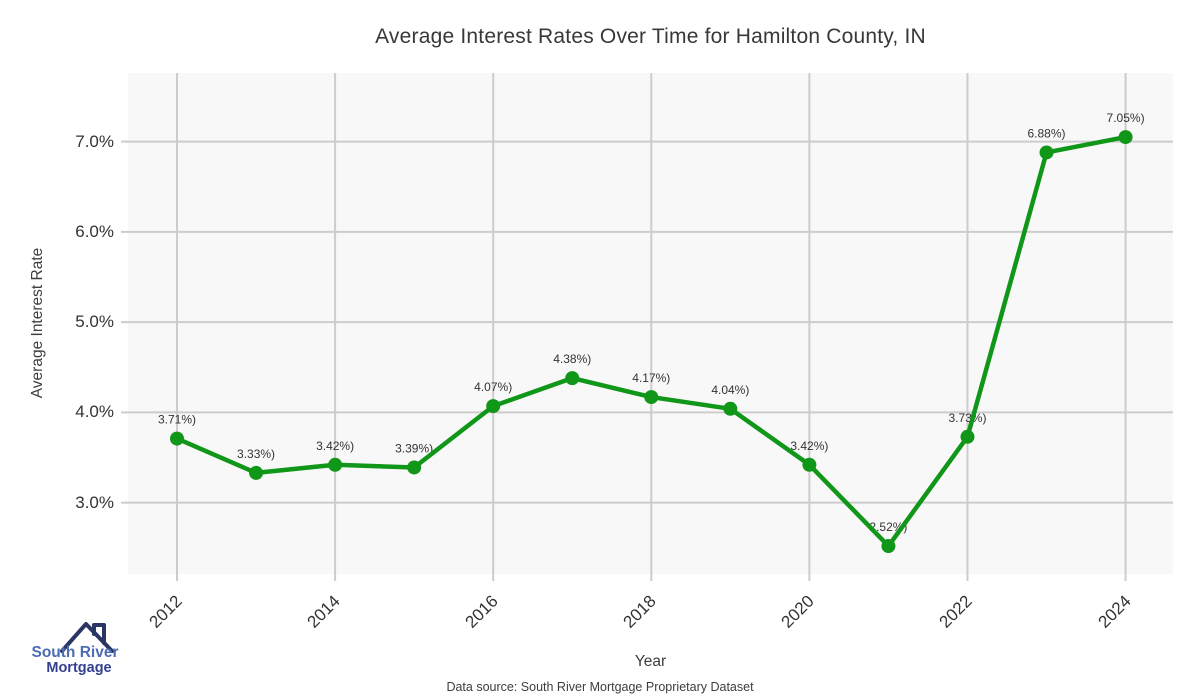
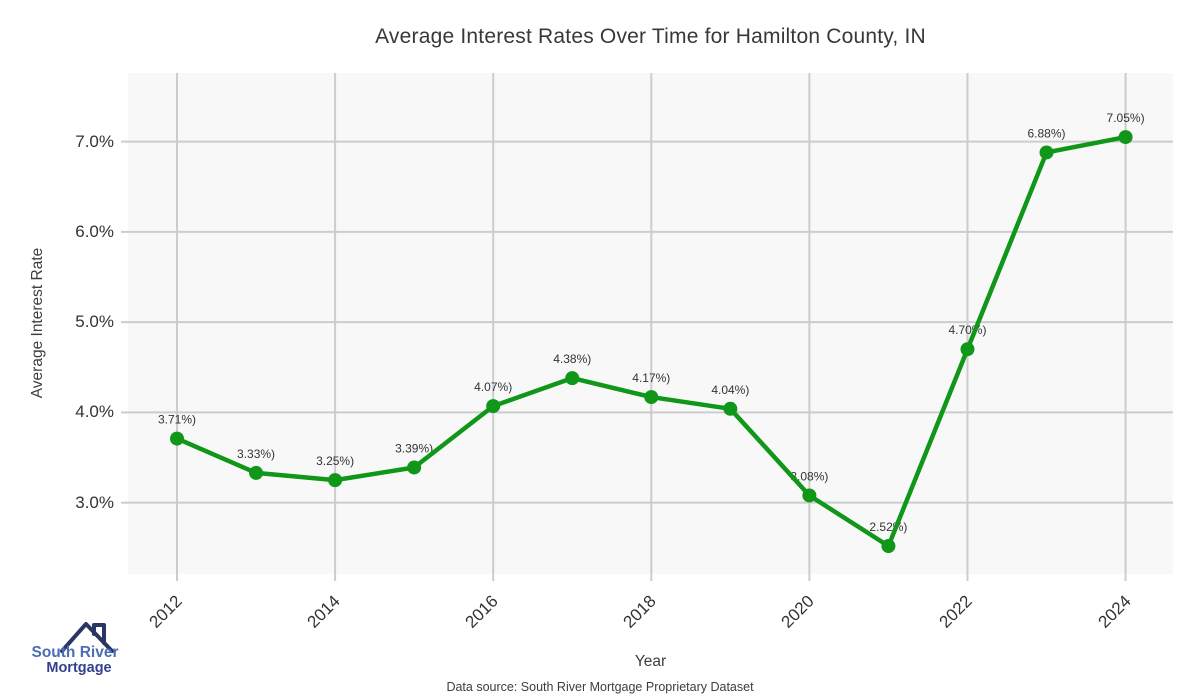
2014: 3.42% -> 3.25%
2020: 3.42% -> 3.08%
2022: 3.73% -> 4.70%
